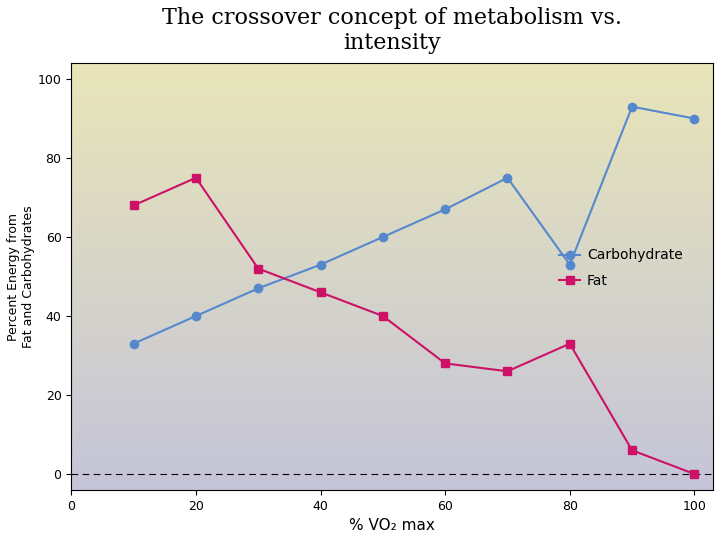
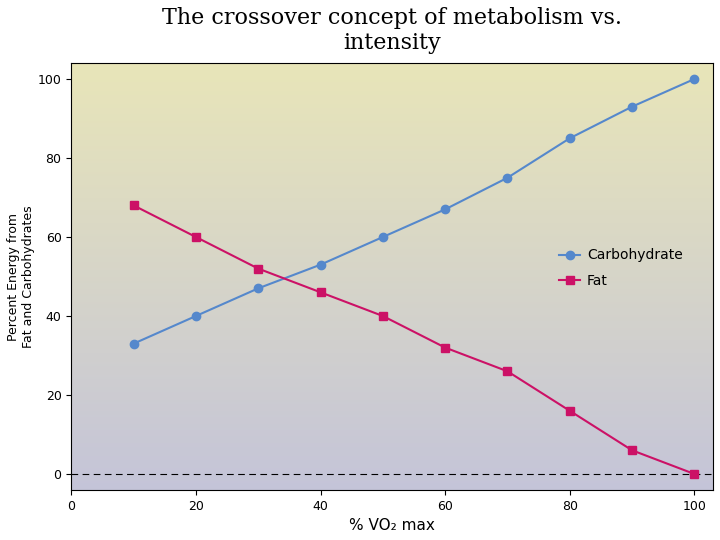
Fat/20: 75 -> 60
Fat/60: 28 -> 32
Carbohydrate/80: 53 -> 85
Fat/80: 33 -> 16
Carbohydrate/100: 90 -> 100
